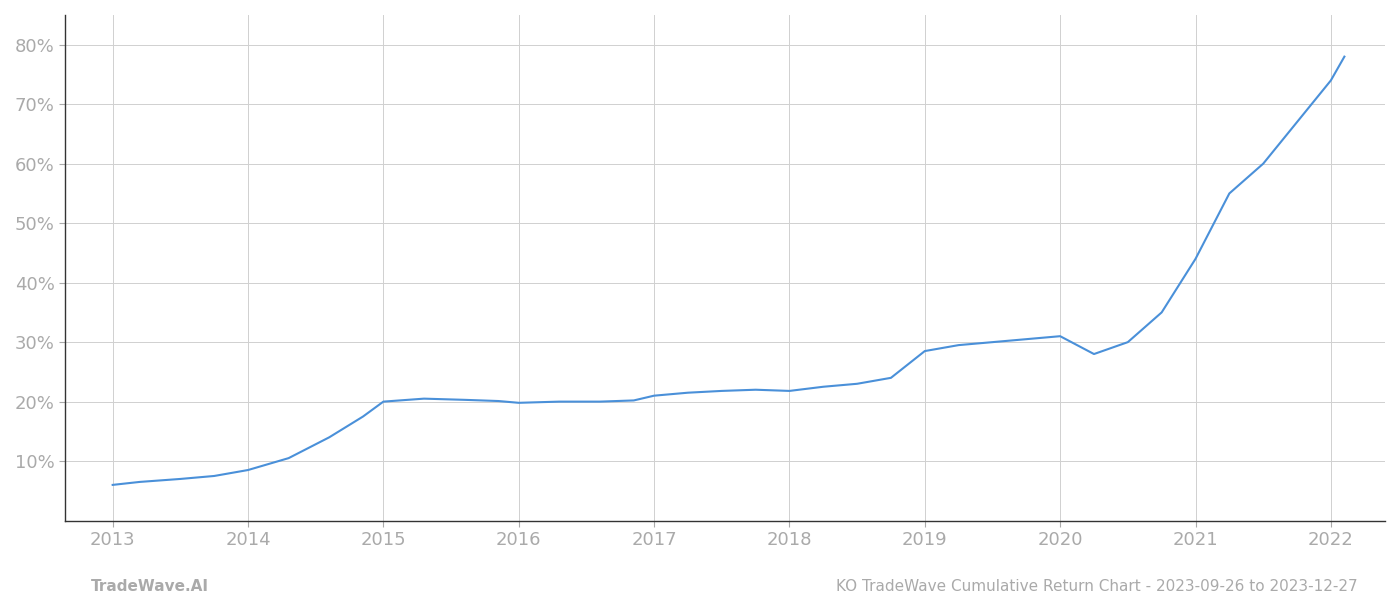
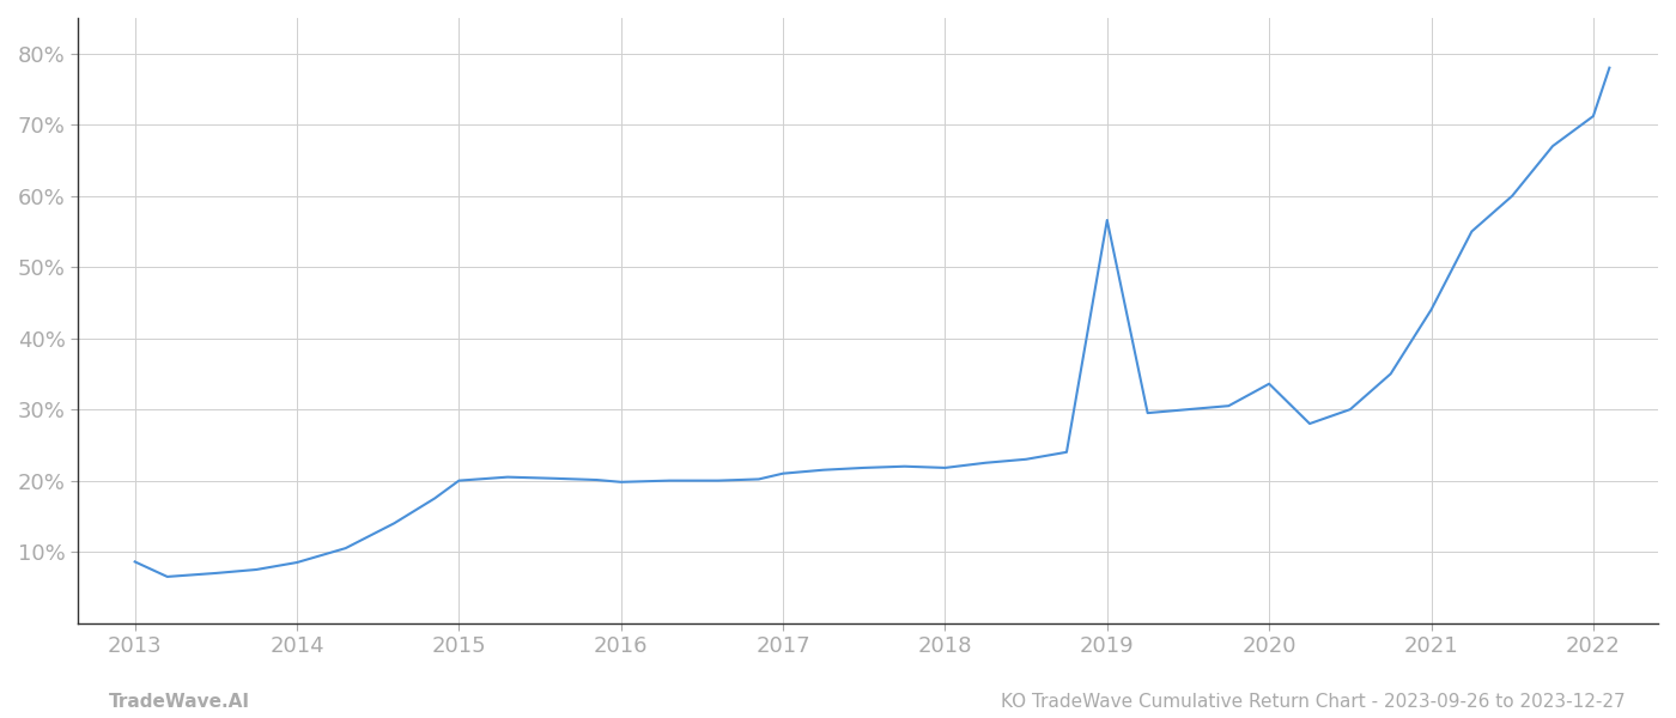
2013: 6.0% -> 8.6%
2019: 28.5% -> 56.6%
2020: 31.0% -> 33.6%
2022: 74.0% -> 71.2%
